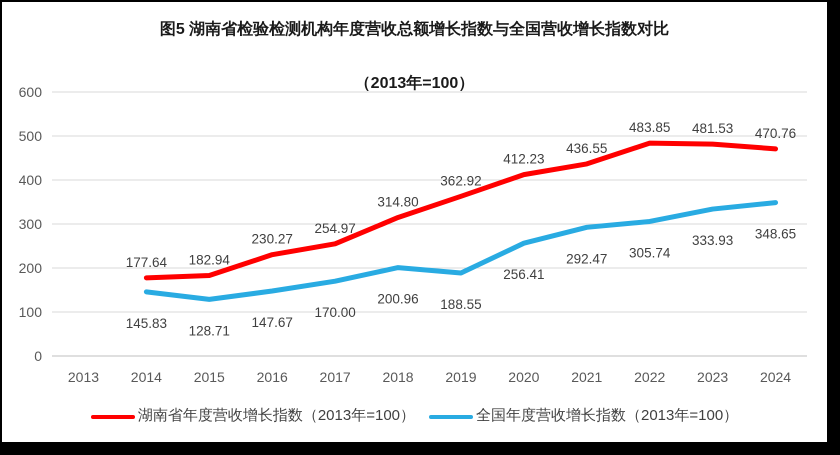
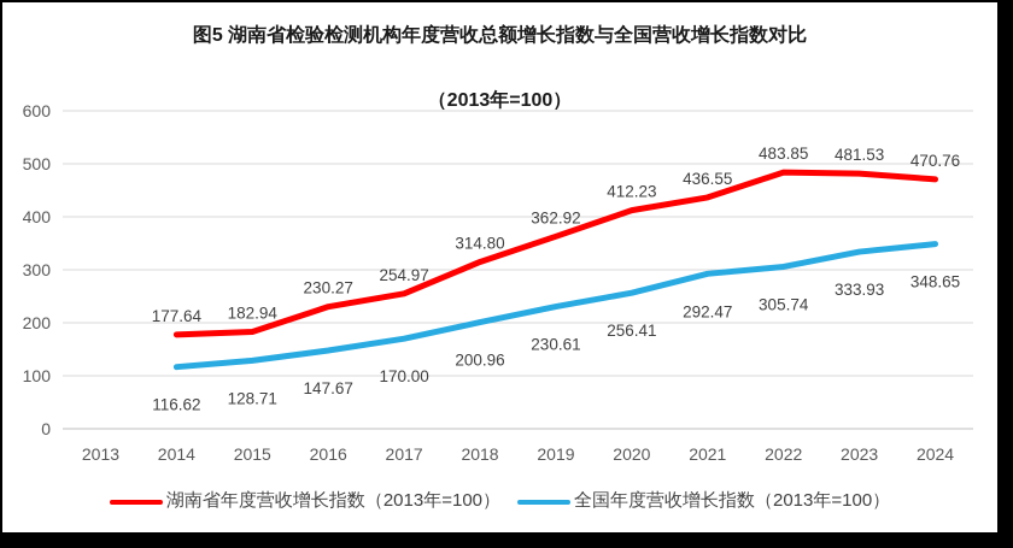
全国年度营收增长指数（2013年=100）/2014: 145.83 -> 116.62
全国年度营收增长指数（2013年=100）/2019: 188.55 -> 230.61
